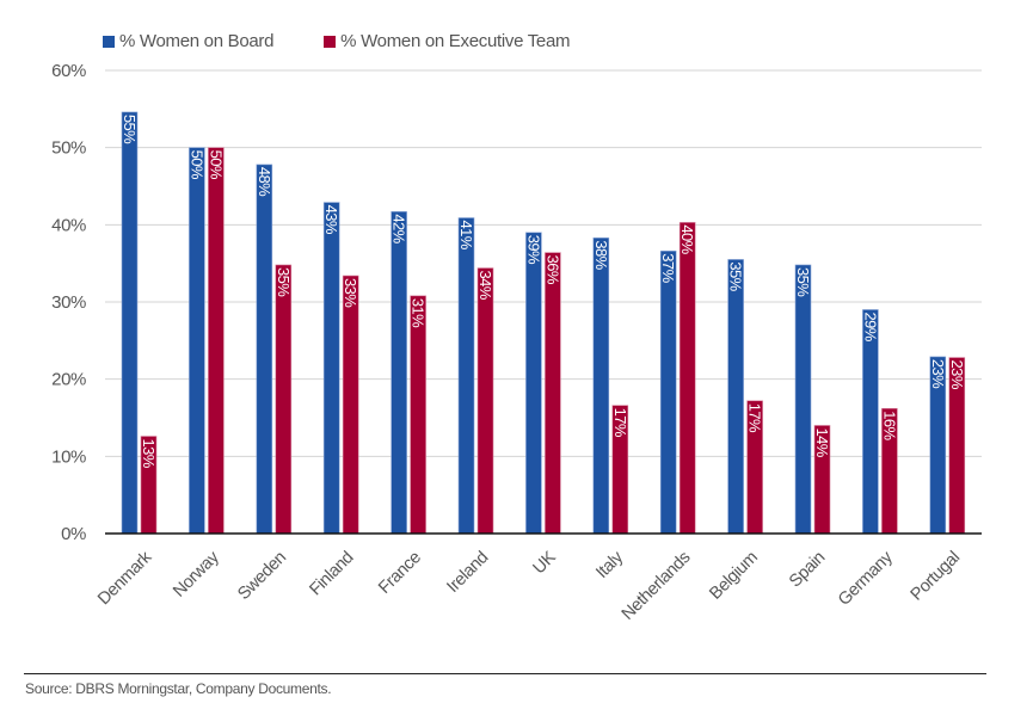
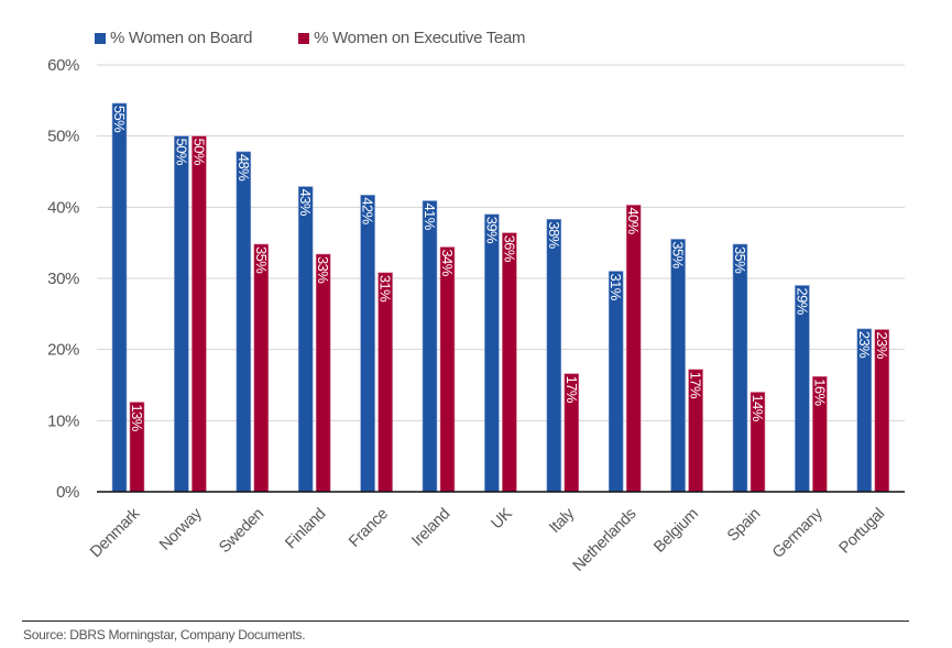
% Women on Board/Netherlands: 37% -> 31%
